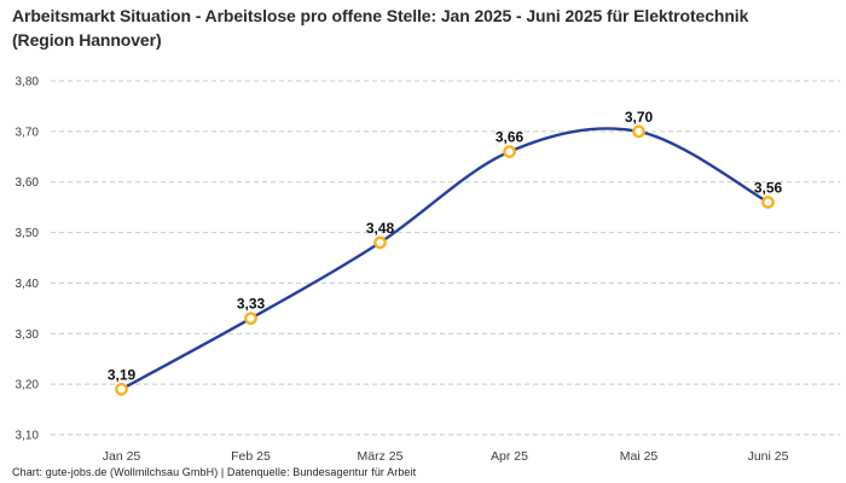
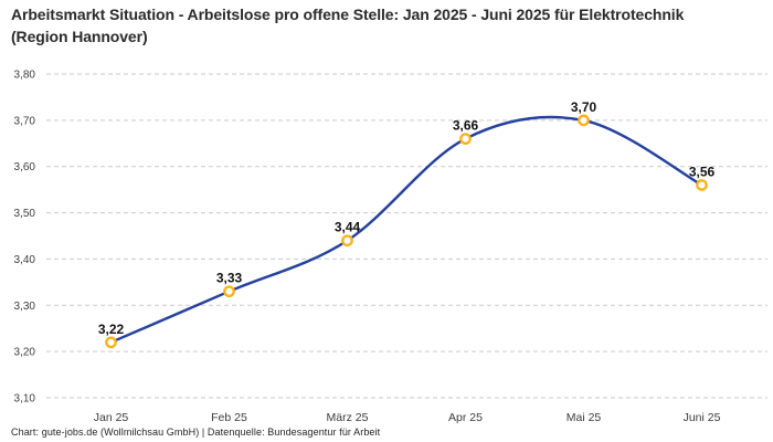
Jan 25: 3,19 -> 3,22
März 25: 3,48 -> 3,44
